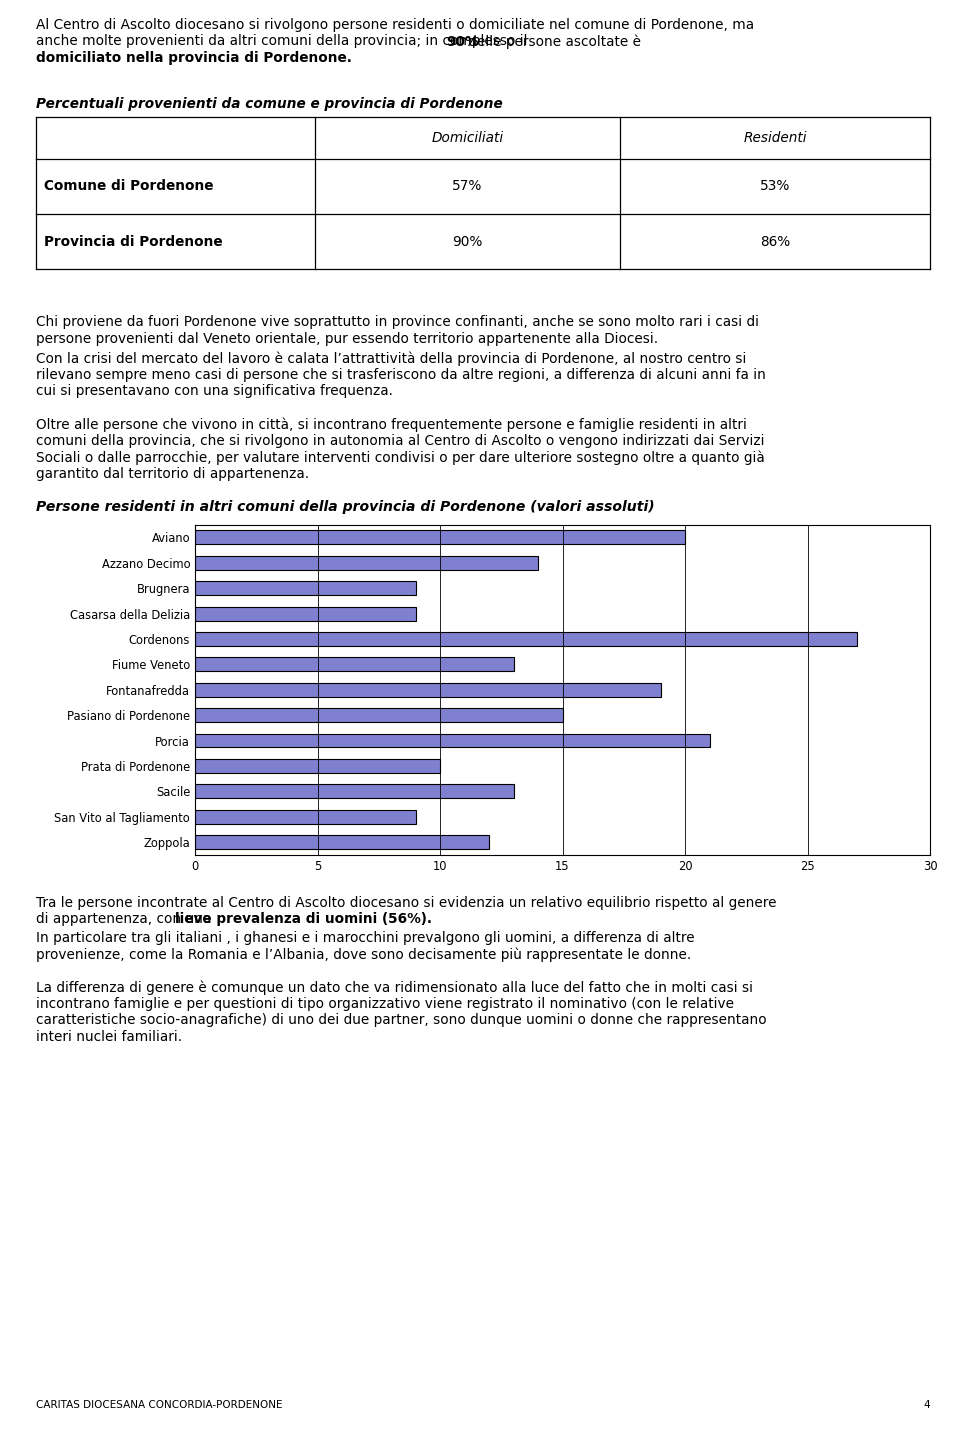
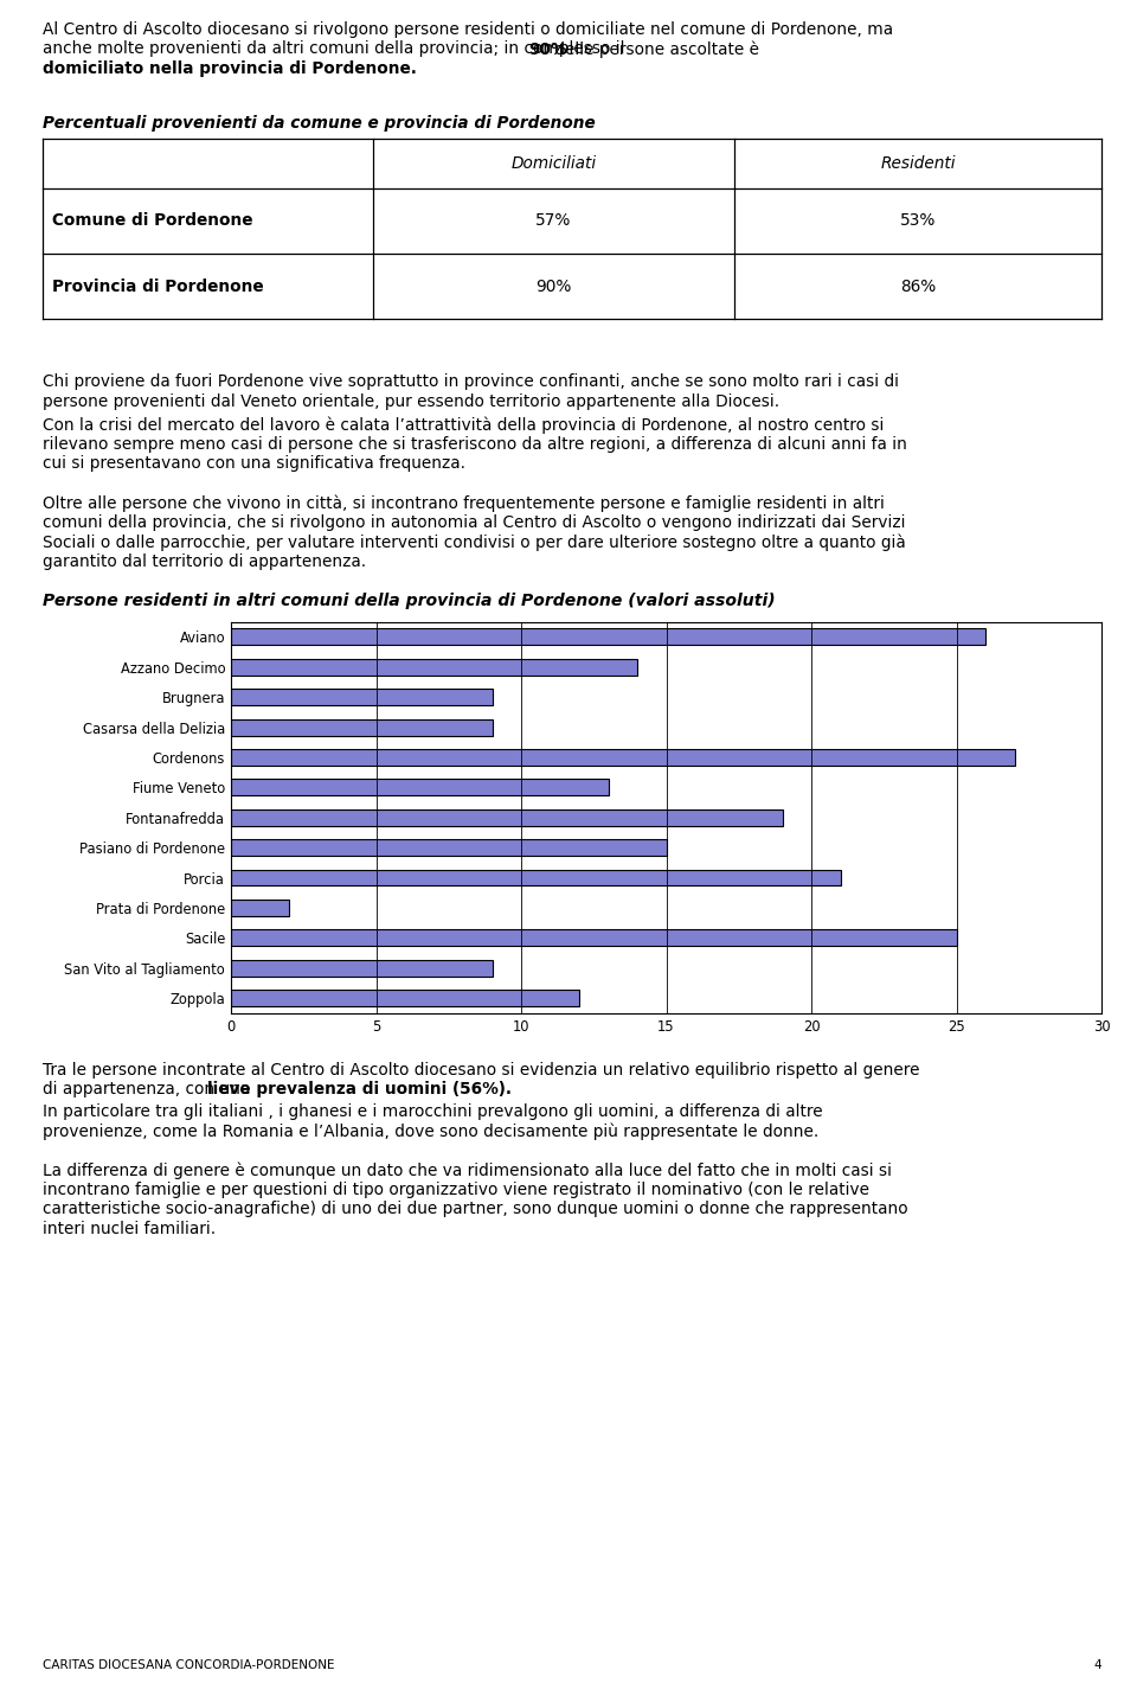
Aviano: 20 -> 26
Prata di Pordenone: 10 -> 2
Sacile: 13 -> 25
